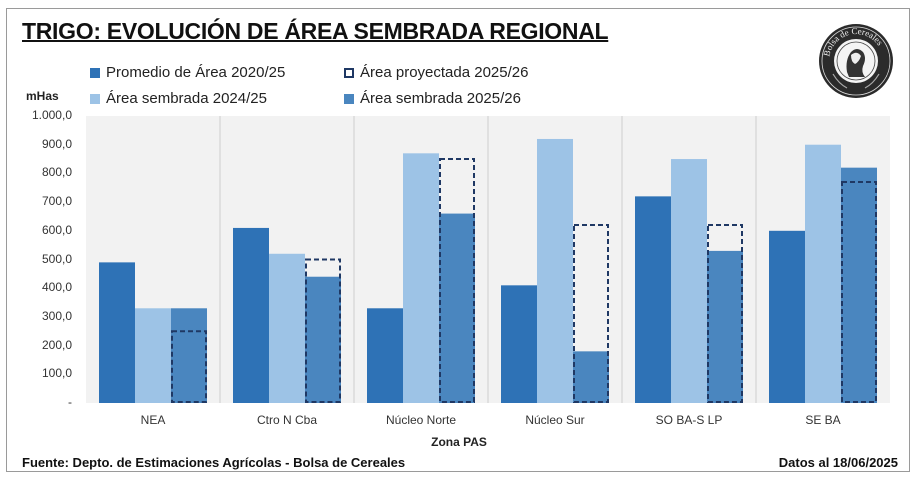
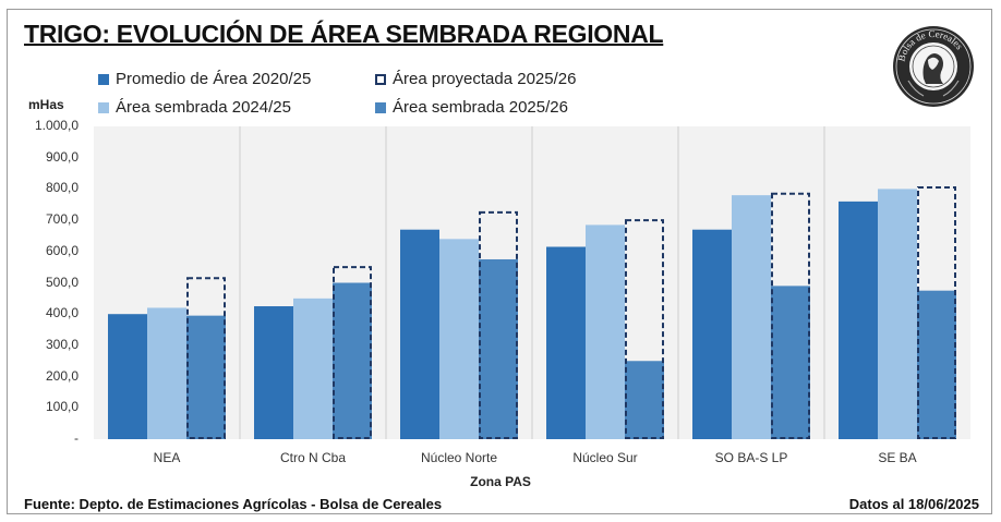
Promedio de Área 2020/25/NEA: 490 -> 400
Área sembrada 2024/25/NEA: 330 -> 420
Área sembrada 2025/26/NEA: 330 -> 400
Área proyectada 2025/26/NEA: 250 -> 520
Promedio de Área 2020/25/Ctro N Cba: 610 -> 420
Área sembrada 2024/25/Ctro N Cba: 520 -> 450
Área sembrada 2025/26/Ctro N Cba: 440 -> 500
Área proyectada 2025/26/Ctro N Cba: 500 -> 550
Promedio de Área 2020/25/Núcleo Norte: 330 -> 670
Área sembrada 2024/25/Núcleo Norte: 870 -> 640
Área sembrada 2025/26/Núcleo Norte: 660 -> 580
Área proyectada 2025/26/Núcleo Norte: 850 -> 720
Promedio de Área 2020/25/Núcleo Sur: 410 -> 620
Área sembrada 2024/25/Núcleo Sur: 920 -> 680
Área sembrada 2025/26/Núcleo Sur: 180 -> 250
Área proyectada 2025/26/Núcleo Sur: 620 -> 700
Promedio de Área 2020/25/SO BA-S LP: 720 -> 670
Área sembrada 2024/25/SO BA-S LP: 850 -> 780
Área sembrada 2025/26/SO BA-S LP: 530 -> 490
Área proyectada 2025/26/SO BA-S LP: 620 -> 780
Promedio de Área 2020/25/SE BA: 600 -> 760
Área sembrada 2024/25/SE BA: 900 -> 800
Área sembrada 2025/26/SE BA: 820 -> 480
Área proyectada 2025/26/SE BA: 770 -> 800
